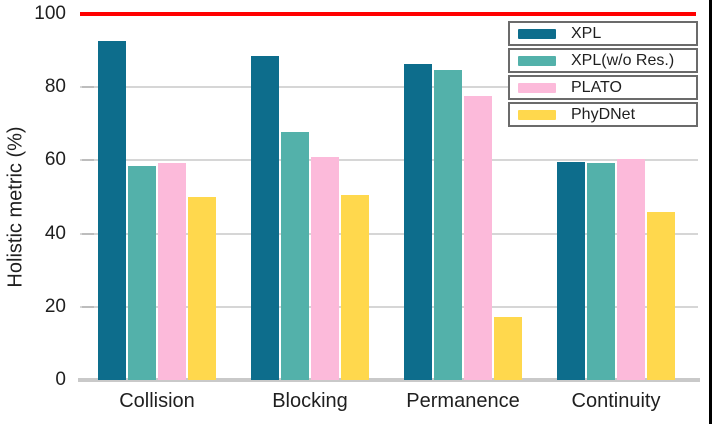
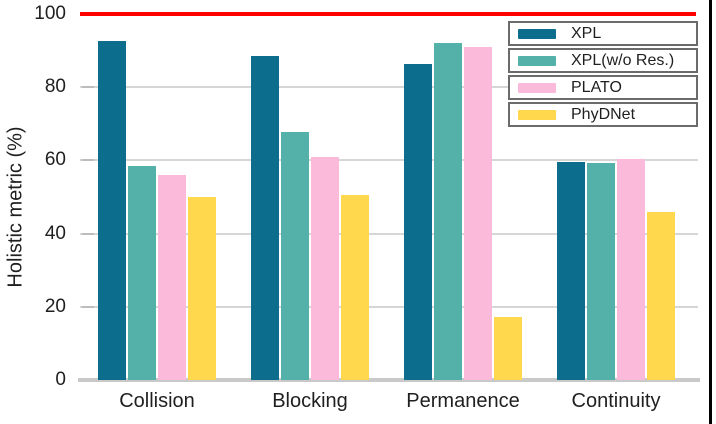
PLATO/Collision: 59 -> 56
XPL(w/o Res.)/Permanence: 85 -> 92
PLATO/Permanence: 78 -> 91
